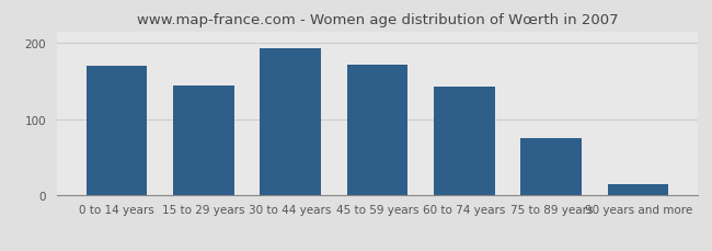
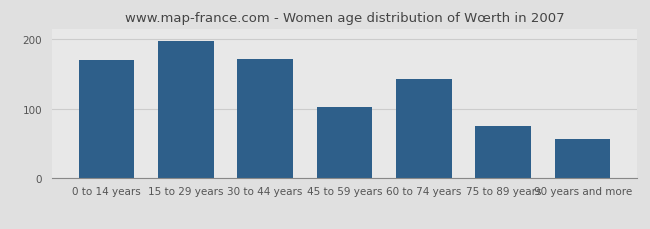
15 to 29 years: 145 -> 198
30 to 44 years: 193 -> 172
45 to 59 years: 172 -> 102
90 years and more: 15 -> 56
